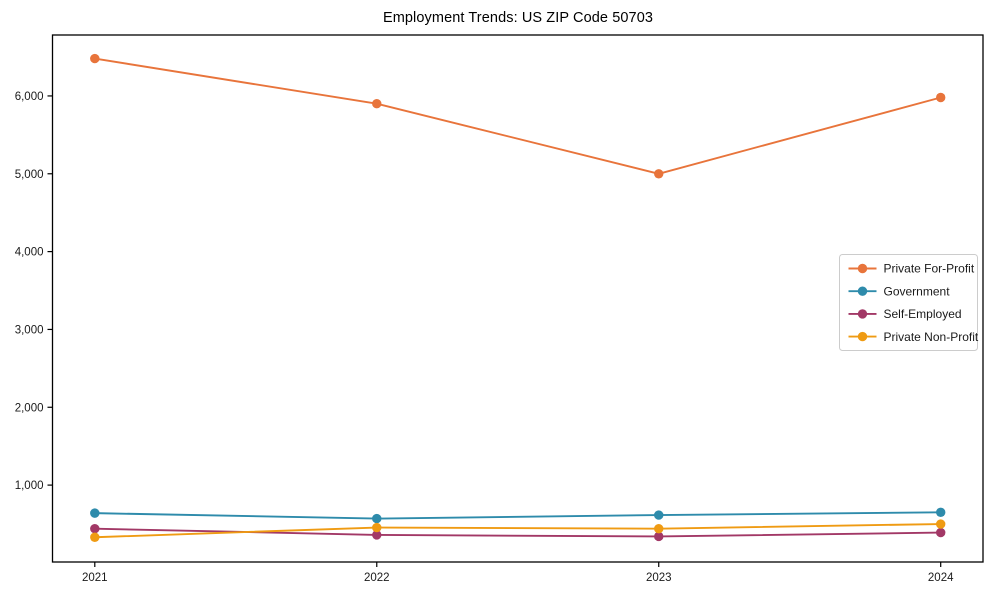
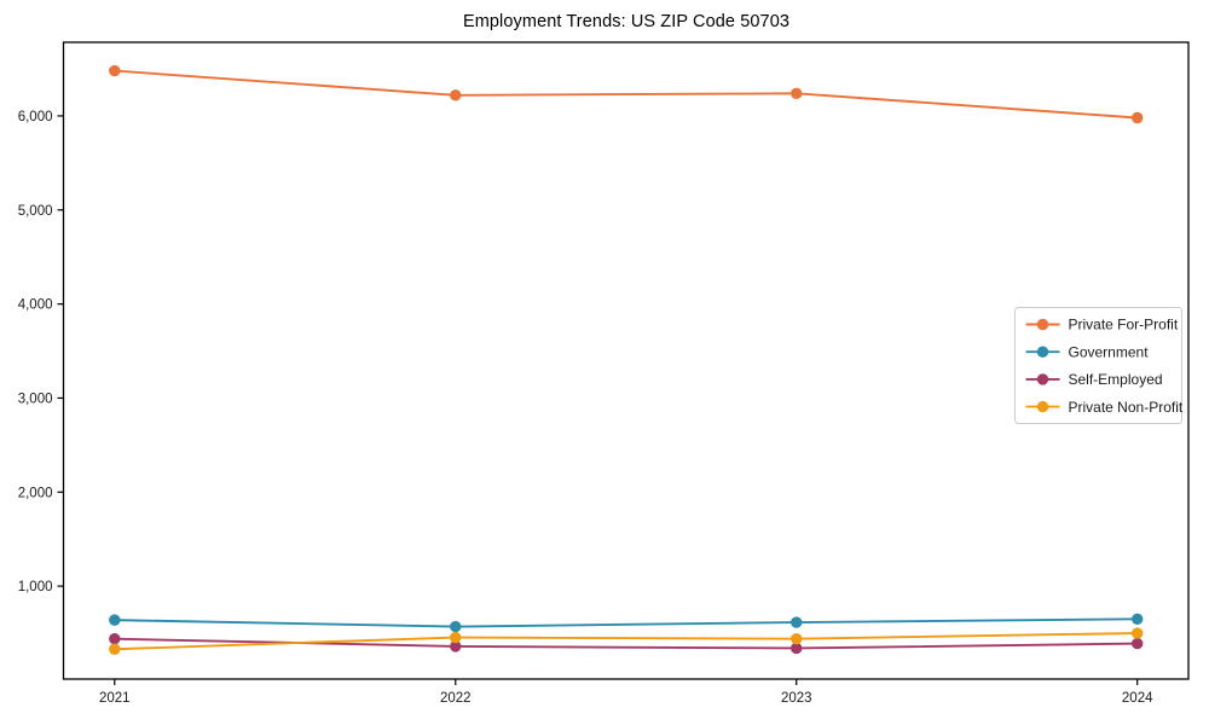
Private For-Profit/2022: 5900 -> 6200
Private For-Profit/2023: 5000 -> 6200
